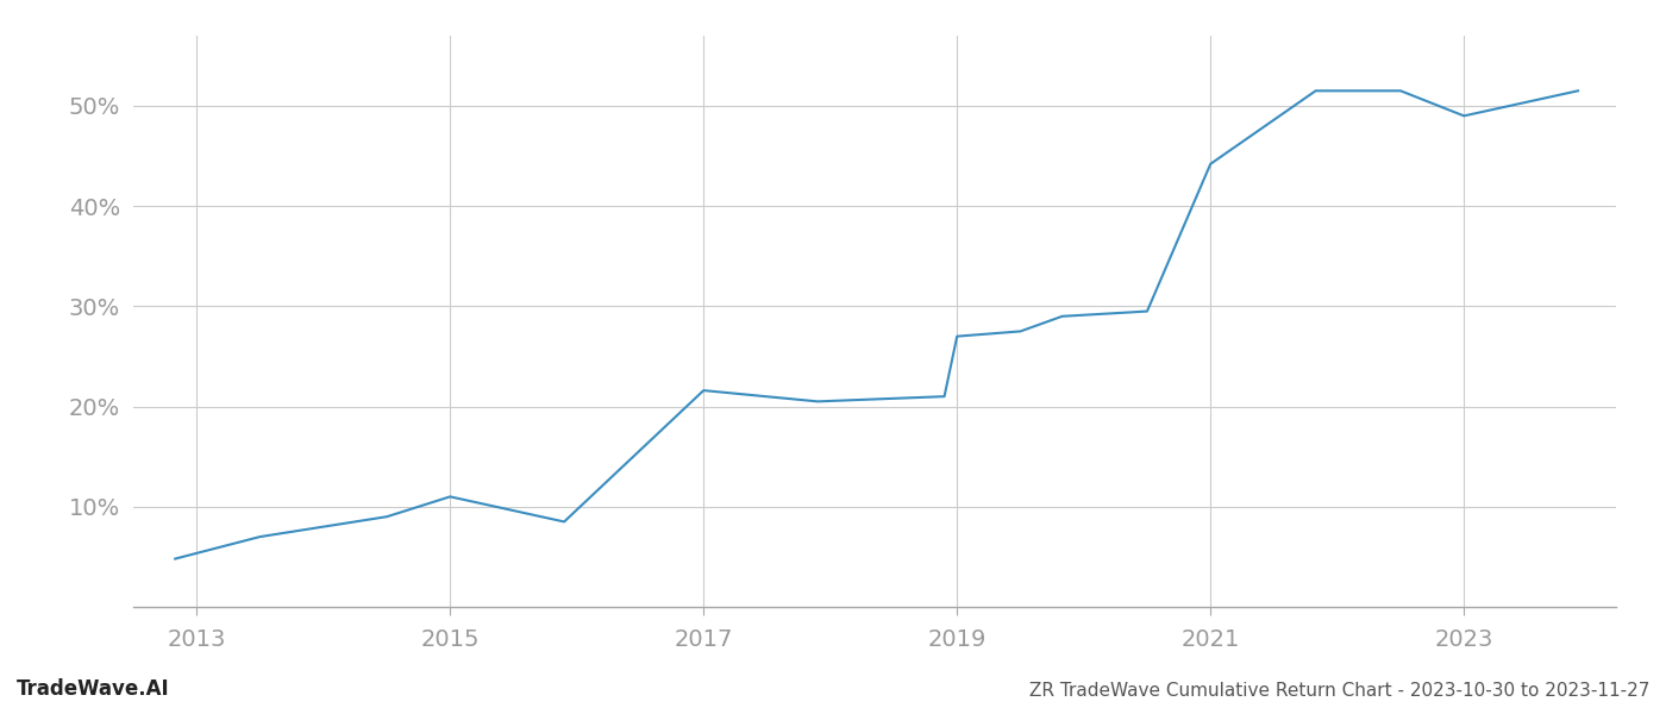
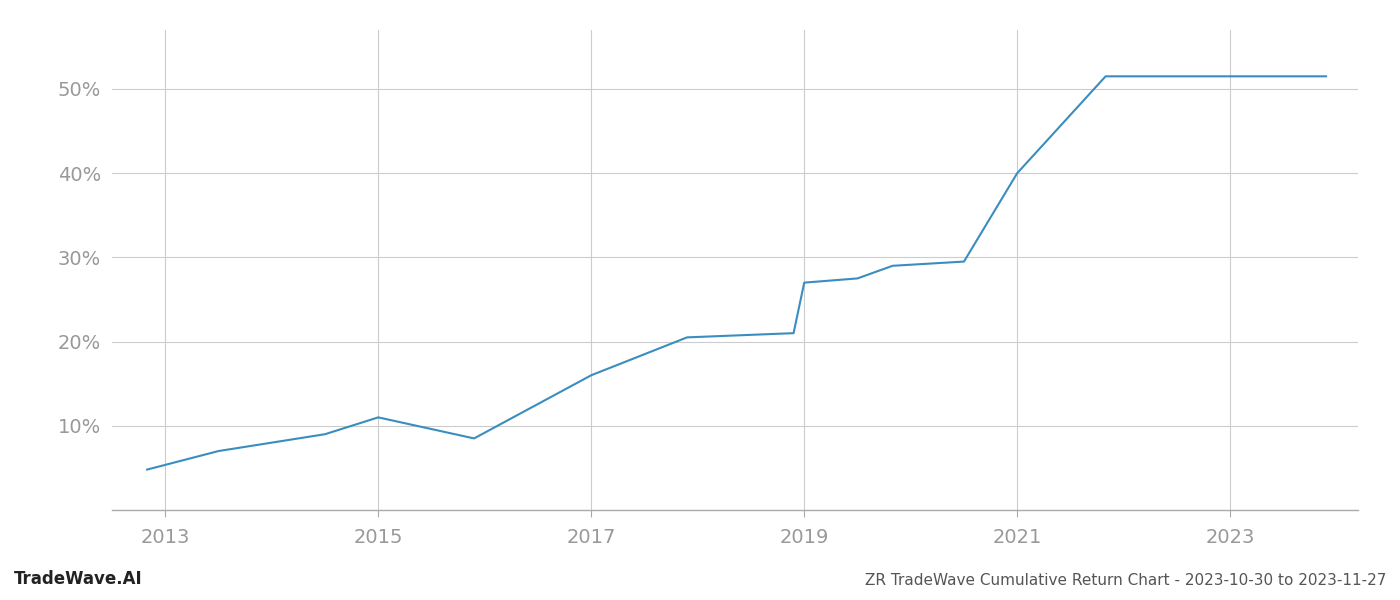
2017: 21.6% -> 16.0%
2021: 44.2% -> 40.0%
2023: 49.0% -> 51.5%
